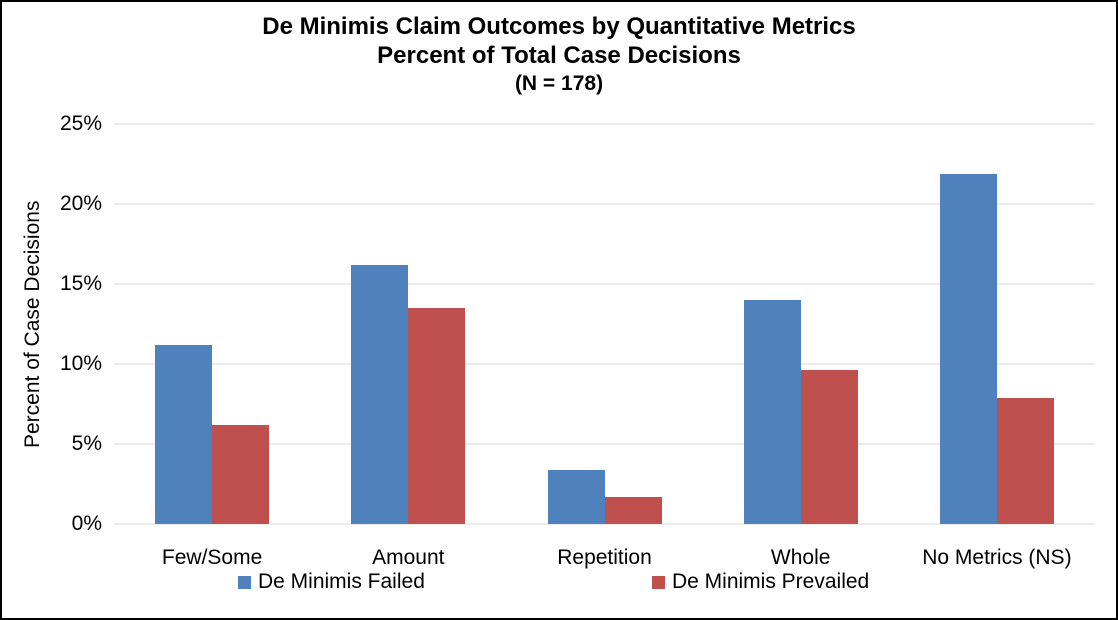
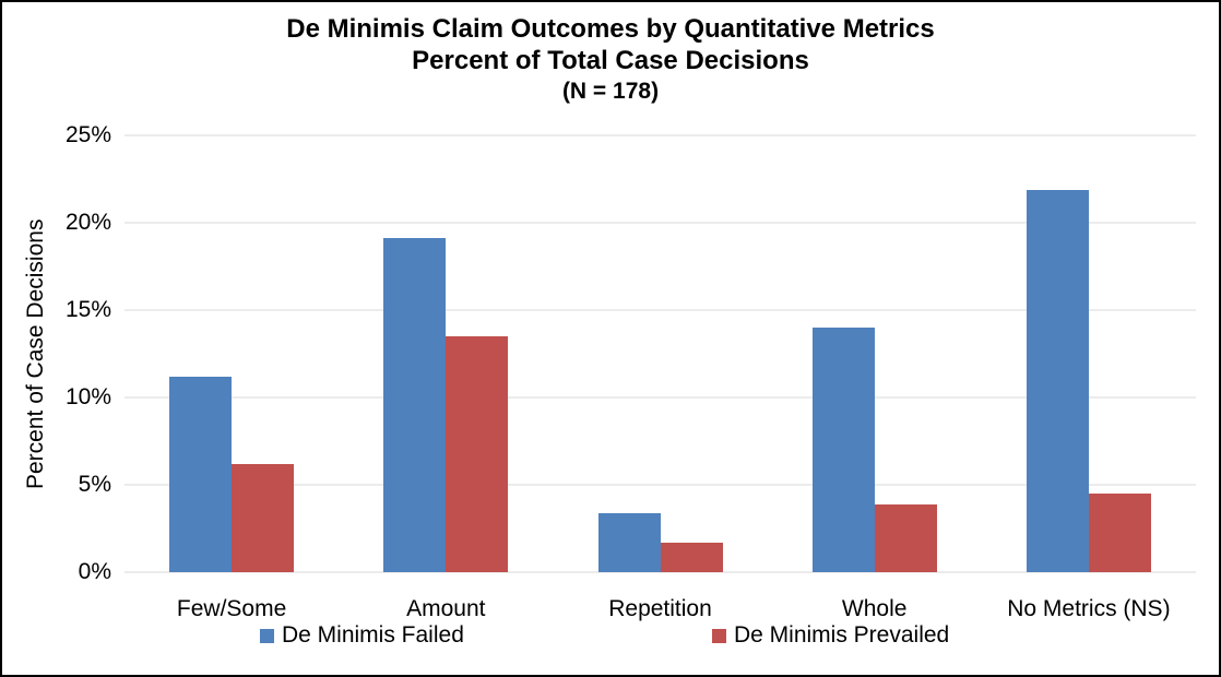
De Minimis Failed/Amount: 16.2% -> 19.1%
De Minimis Prevailed/Whole: 9.6% -> 3.9%
De Minimis Prevailed/No Metrics (NS): 7.9% -> 4.5%
